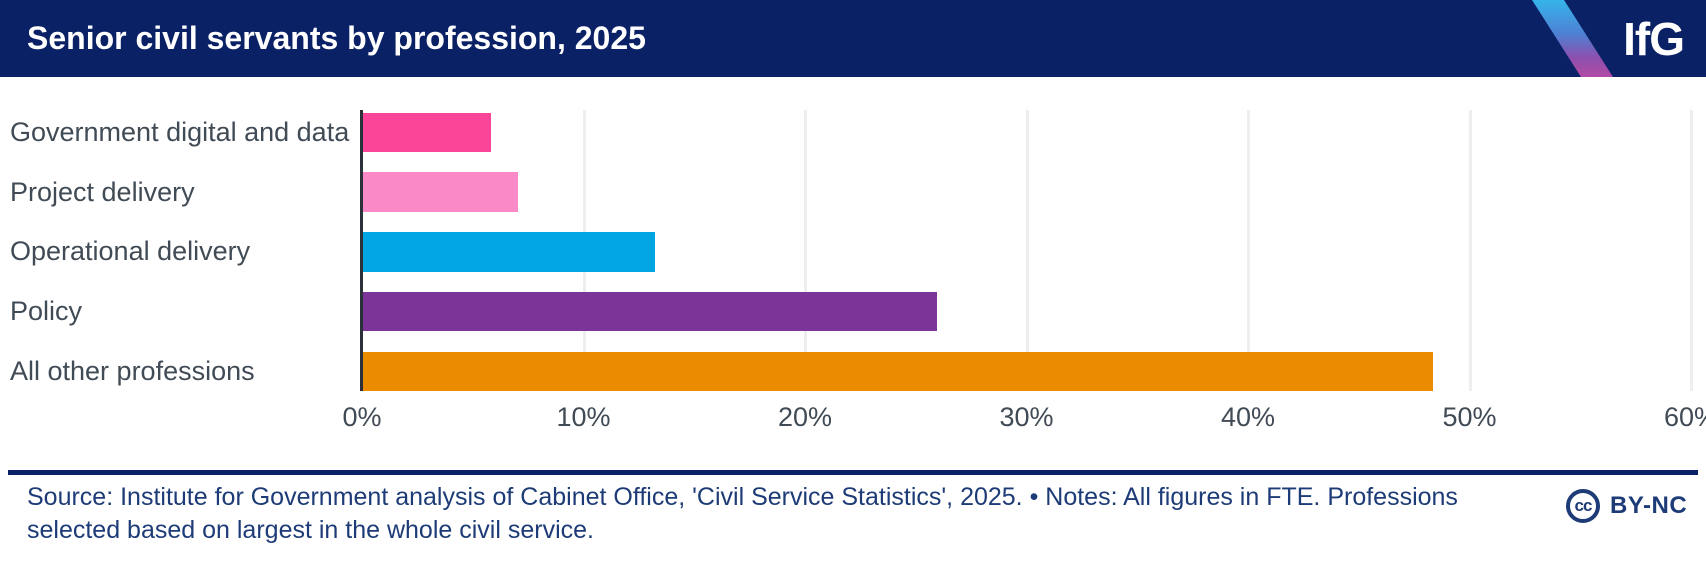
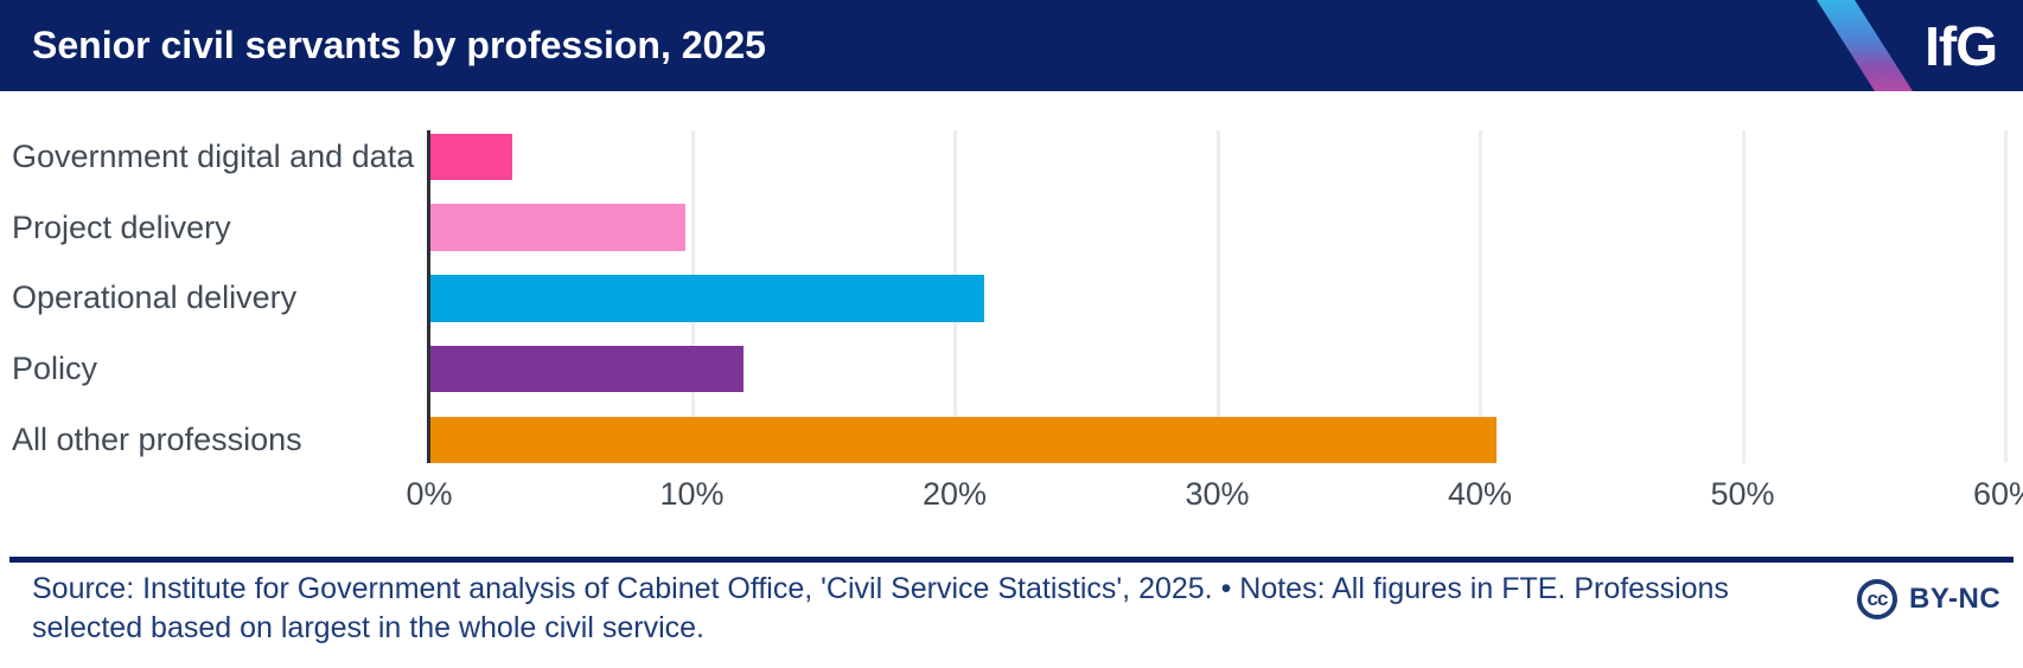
Government digital and data: 5.8% -> 3.1%
Project delivery: 7.0% -> 9.7%
Operational delivery: 13.2% -> 21.1%
Policy: 25.9% -> 11.9%
All other professions: 48.3% -> 40.6%
